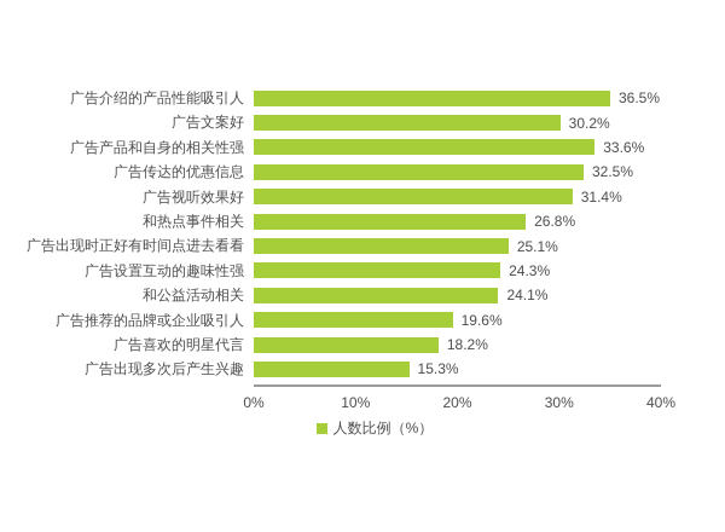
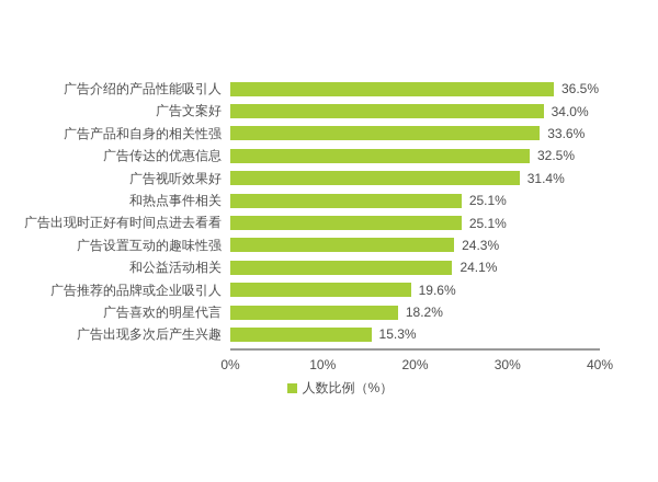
广告文案好: 30.2% -> 34.0%
和热点事件相关: 26.8% -> 25.1%
